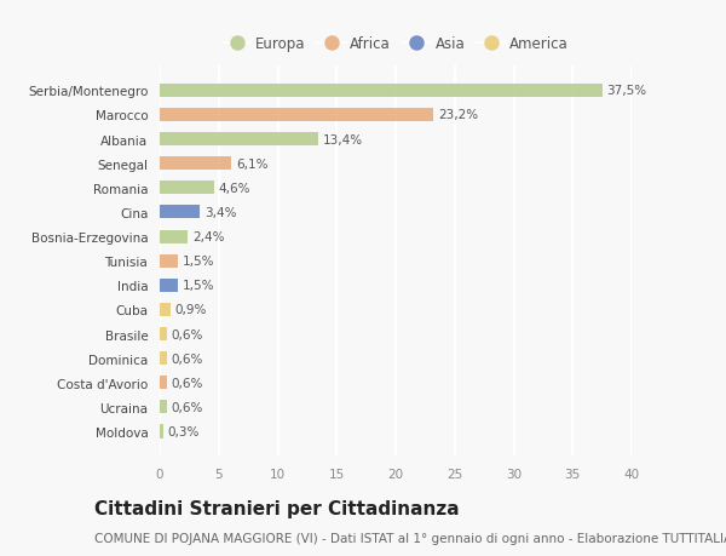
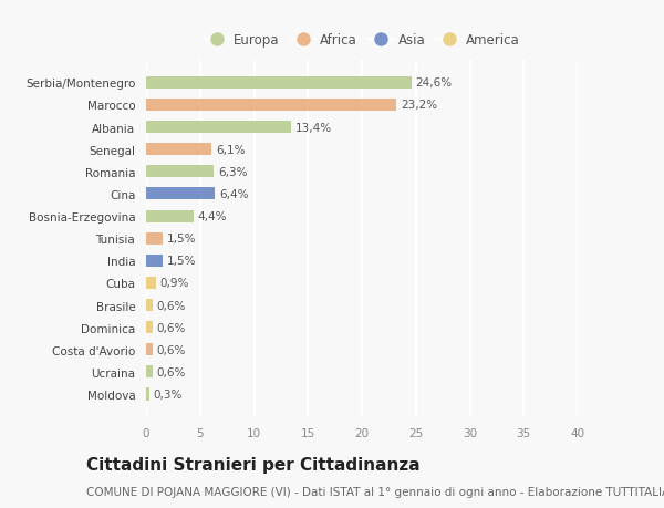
Serbia/Montenegro: 37,5% -> 24,6%
Romania: 4,6% -> 6,3%
Cina: 3,4% -> 6,4%
Bosnia-Erzegovina: 2,4% -> 4,4%
